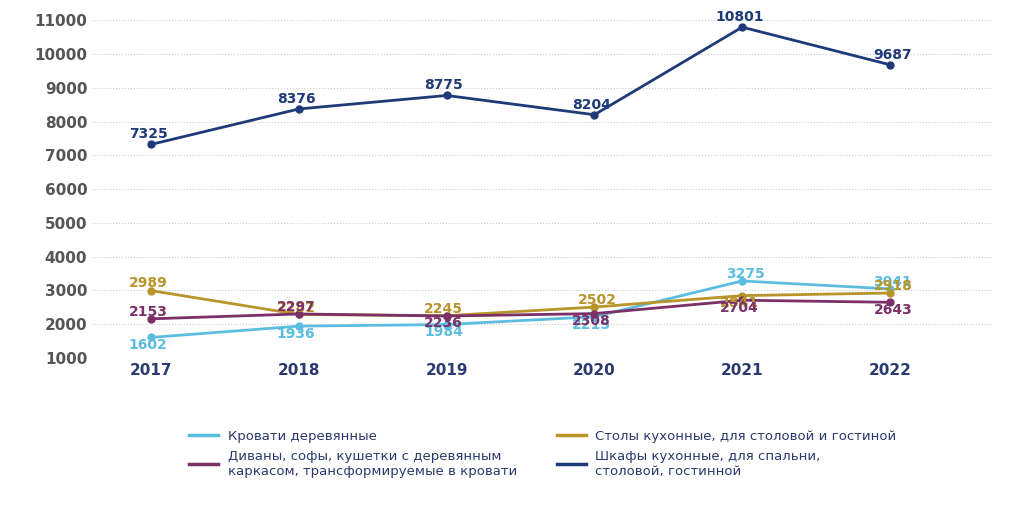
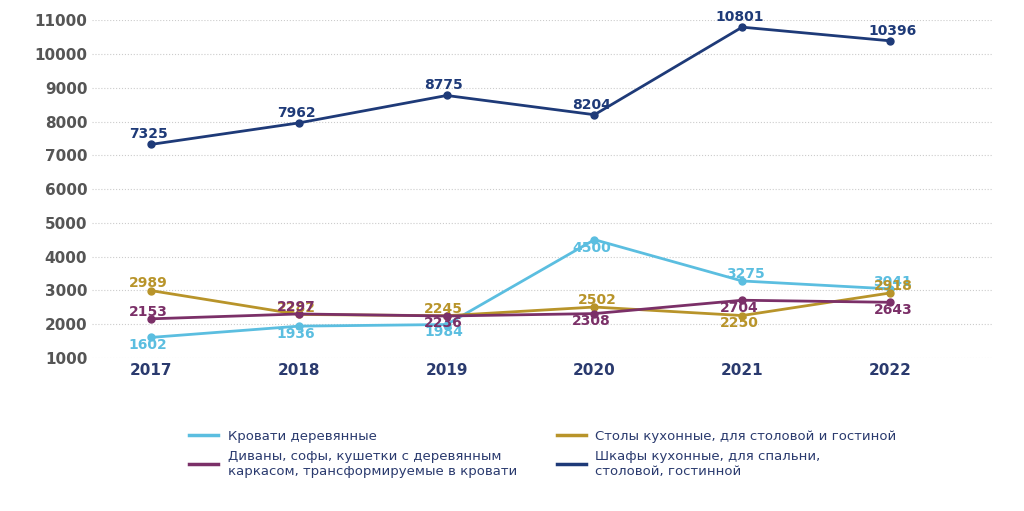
Шкафы кухонные, для спальни, столовой, гостинной/2018: 8376 -> 7962
Кровати деревянные/2020: 2220 -> 4500
Столы кухонные, для столовой и гостиной/2021: 2840 -> 2250
Шкафы кухонные, для спальни, столовой, гостинной/2022: 9687 -> 10396
